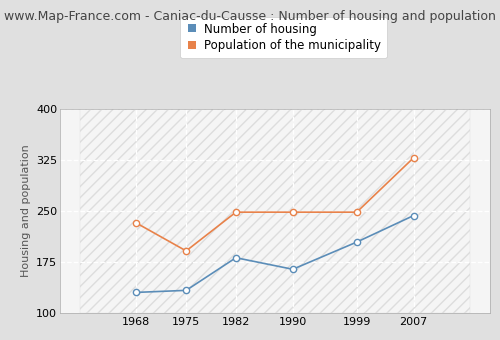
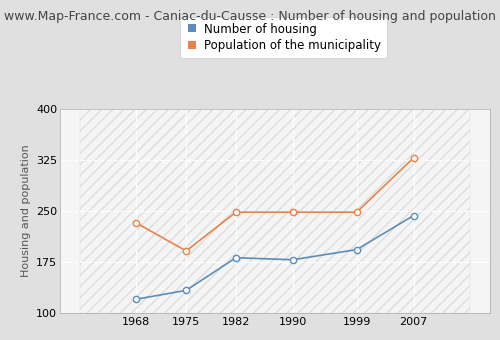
Number of housing/1968: 130 -> 120
Number of housing/1990: 164 -> 178
Number of housing/1999: 204 -> 193
